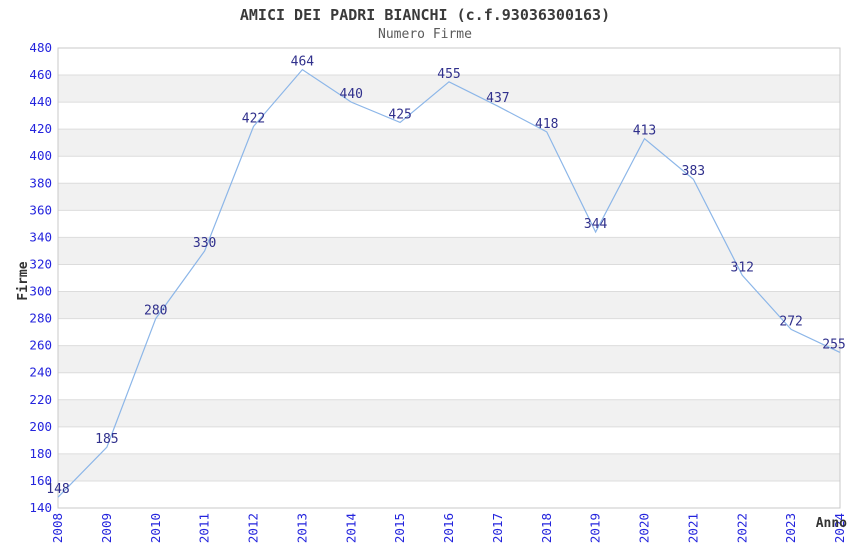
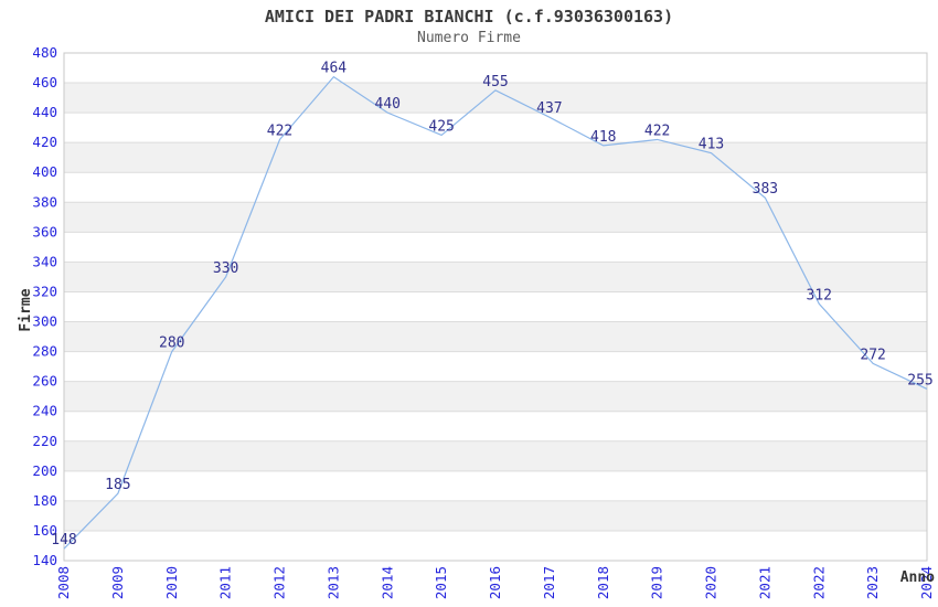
2019: 344 -> 422
